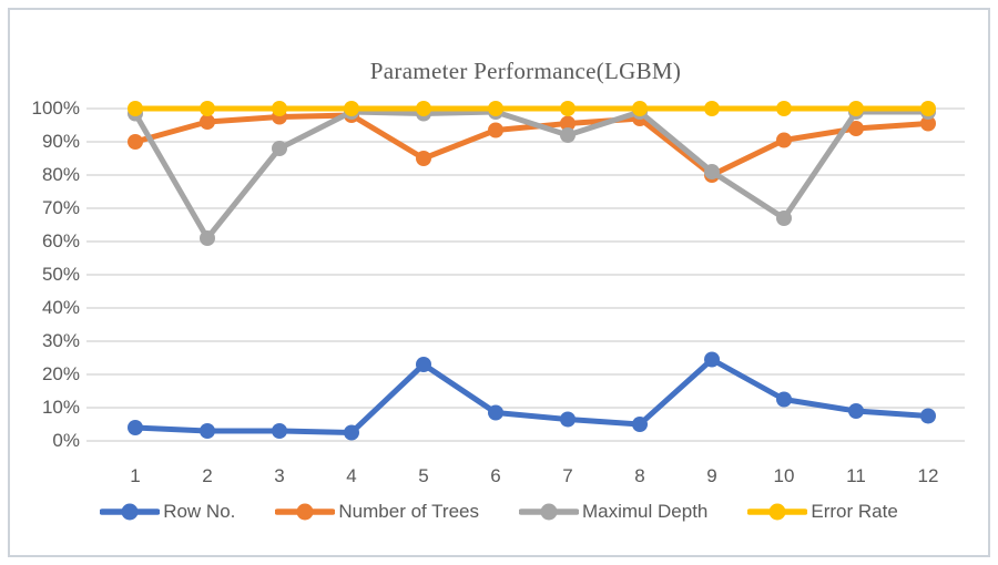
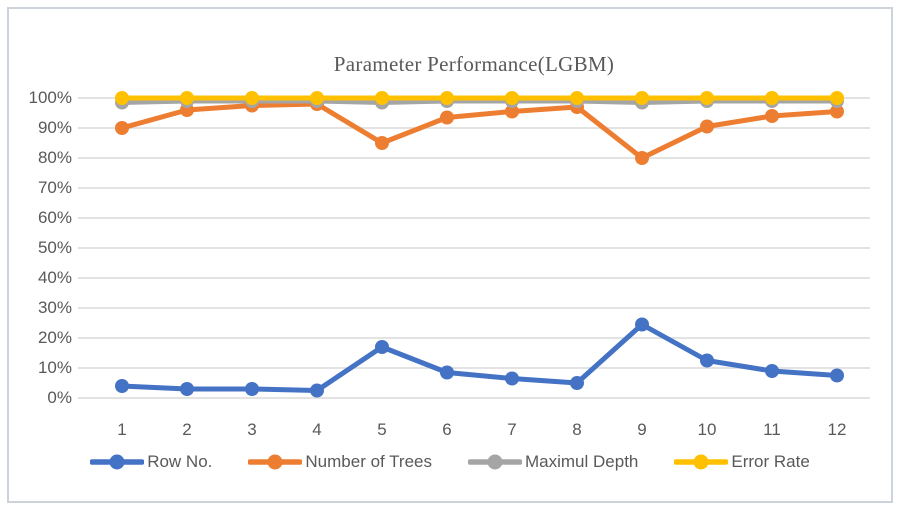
Maximul Depth/2: 61% -> 99%
Maximul Depth/3: 88% -> 99%
Row No./5: 23% -> 17%
Maximul Depth/7: 92% -> 99%
Maximul Depth/9: 81% -> 98%
Maximul Depth/10: 67% -> 99%
